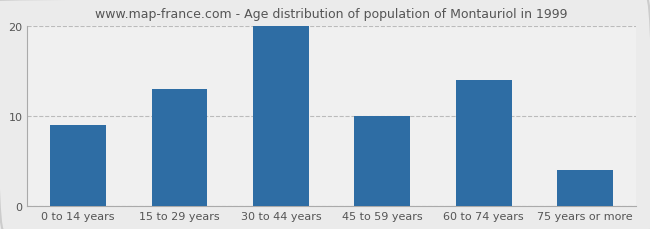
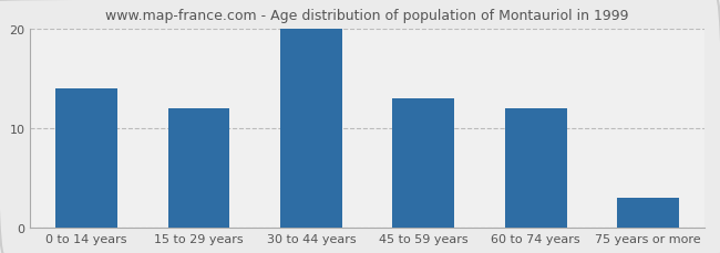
0 to 14 years: 9 -> 14
15 to 29 years: 13 -> 12
45 to 59 years: 10 -> 13
60 to 74 years: 14 -> 12
75 years or more: 4 -> 3
